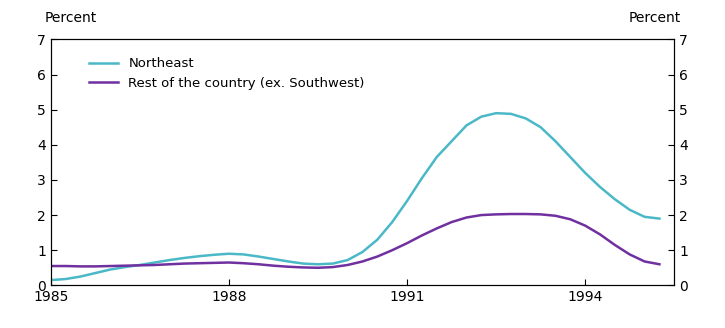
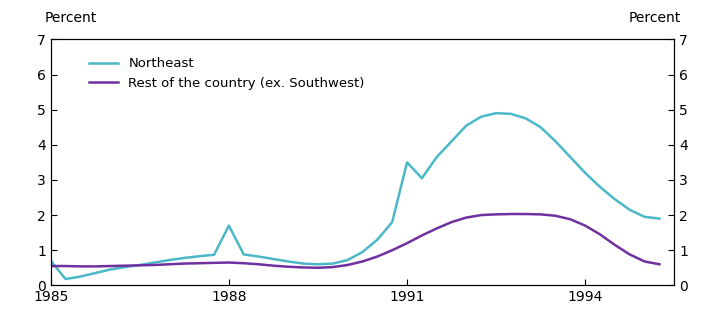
Northeast/1985: 0.15 -> 0.70
Northeast/1988: 0.90 -> 1.70
Northeast/1991: 2.40 -> 3.50
